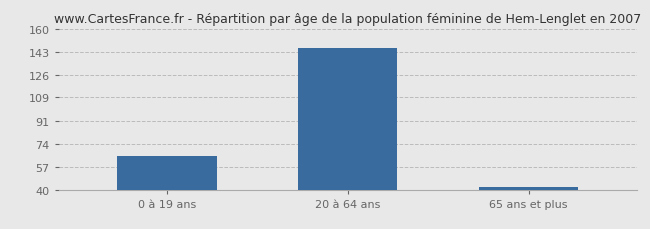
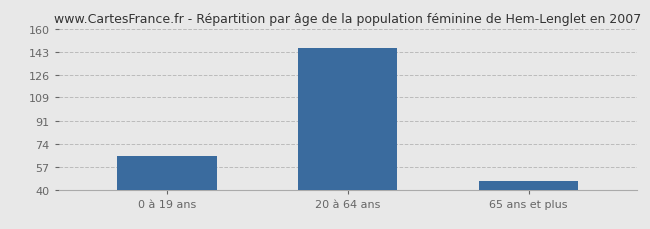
65 ans et plus: 42 -> 47
